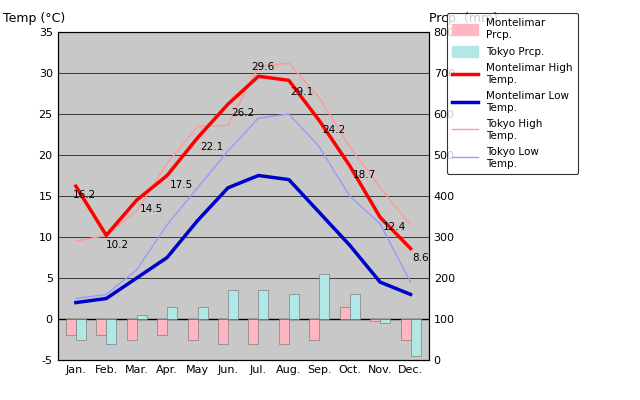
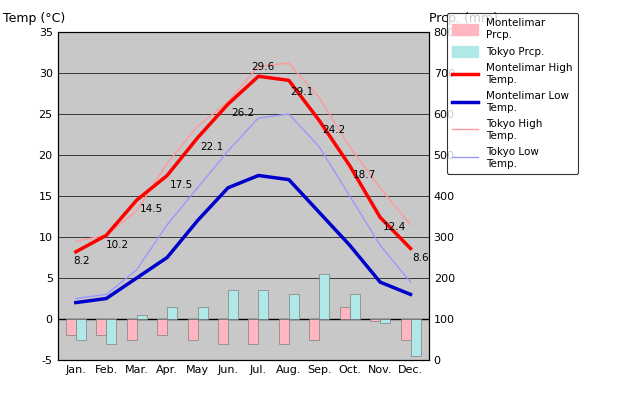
Montelimar High Temp./Jan.: 16.2 -> 8.2
Tokyo High Temp./Jun.: 23.6 -> 26.5
Tokyo Low Temp./Nov.: 11.6 -> 9.0
